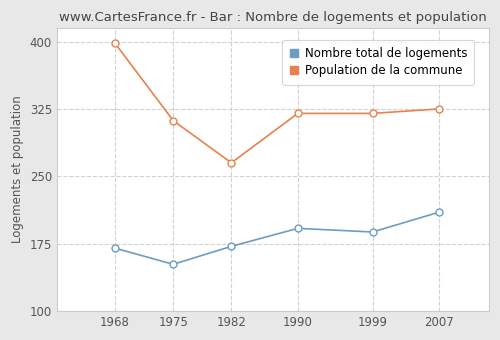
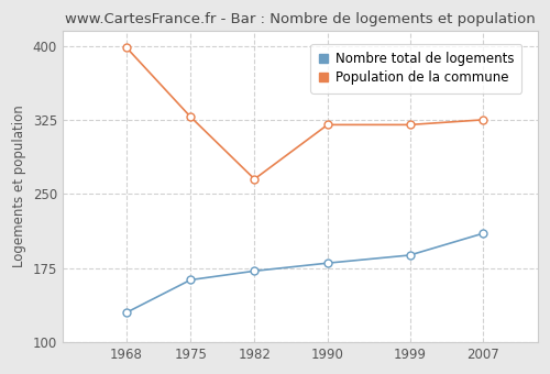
Nombre total de logements/1968: 170 -> 130
Nombre total de logements/1975: 152 -> 163
Population de la commune/1975: 312 -> 328
Nombre total de logements/1990: 192 -> 180
